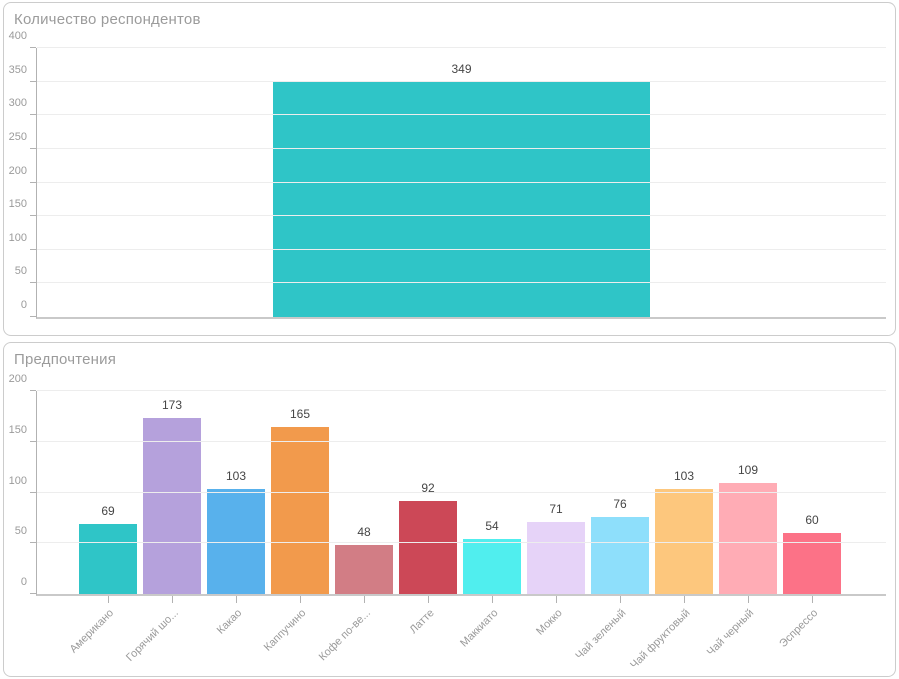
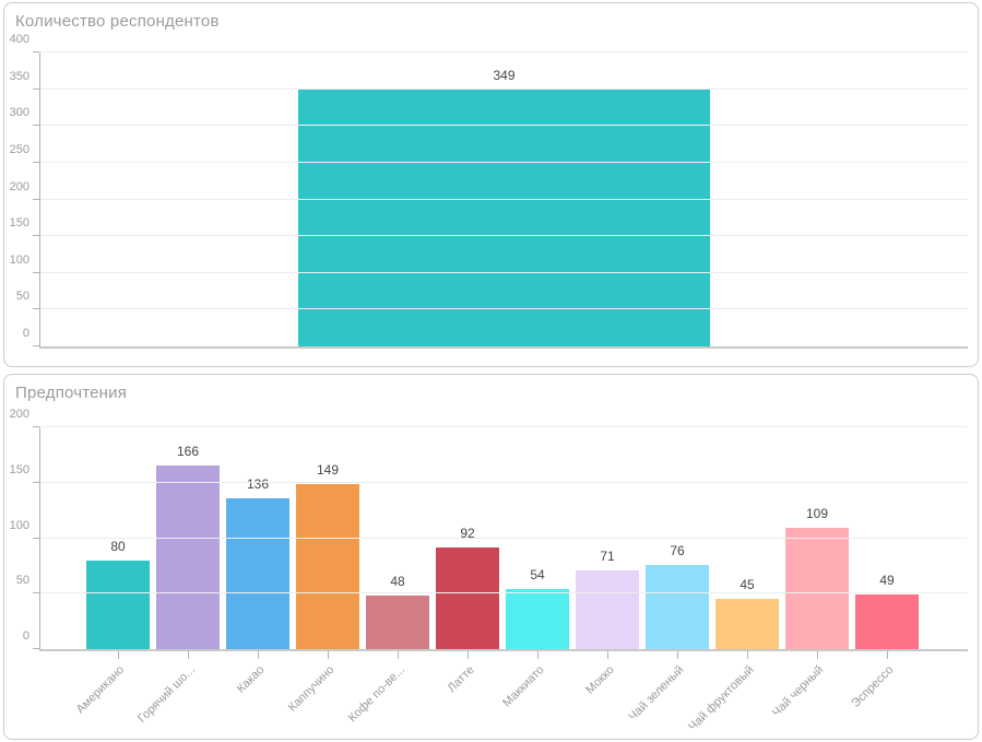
Предпочтения/Американо: 69 -> 80
Предпочтения/Горячий шо...: 173 -> 166
Предпочтения/Какао: 103 -> 136
Предпочтения/Каппучино: 165 -> 149
Предпочтения/Чай фруктовый: 103 -> 45
Предпочтения/Эспрессо: 60 -> 49
